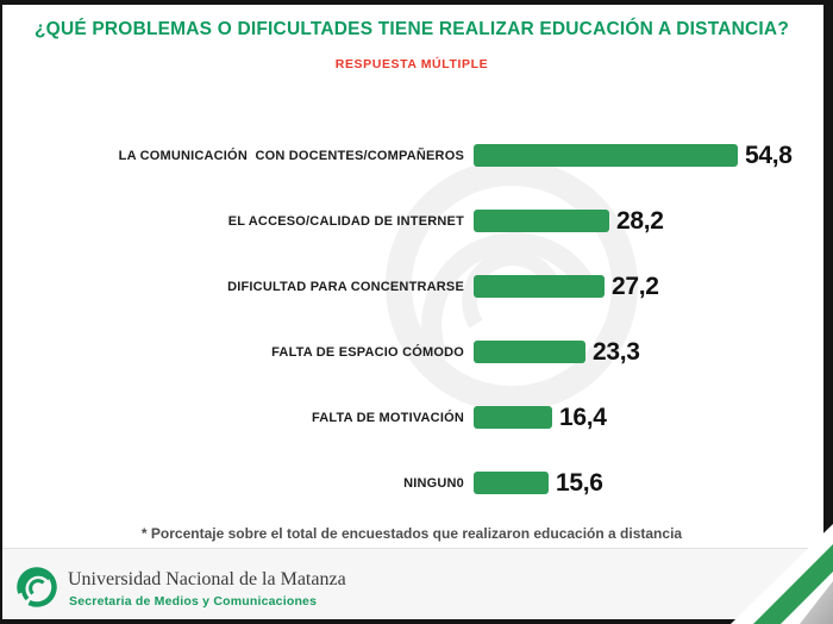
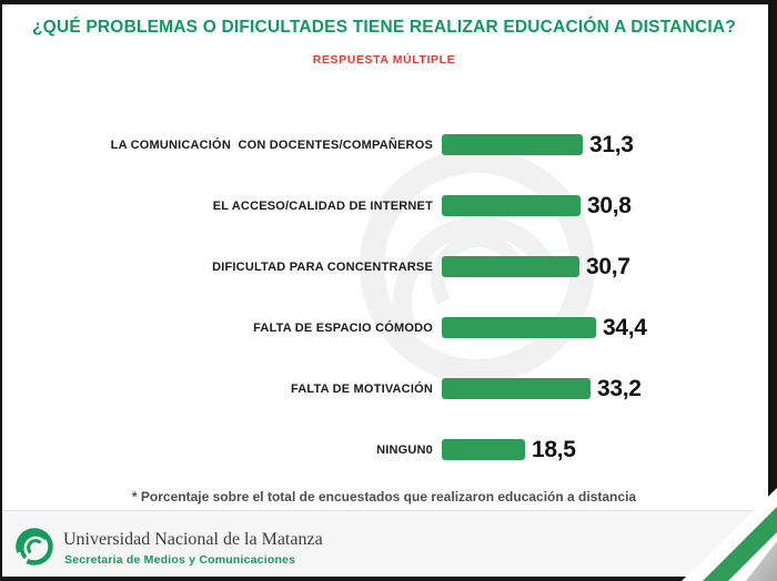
LA COMUNICACIÓN CON DOCENTES/COMPAÑEROS: 54,8 -> 31,3
EL ACCESO/CALIDAD DE INTERNET: 28,2 -> 30,8
DIFICULTAD PARA CONCENTRARSE: 27,2 -> 30,7
FALTA DE ESPACIO CÓMODO: 23,3 -> 34,4
FALTA DE MOTIVACIÓN: 16,4 -> 33,2
NINGUN0: 15,6 -> 18,5
